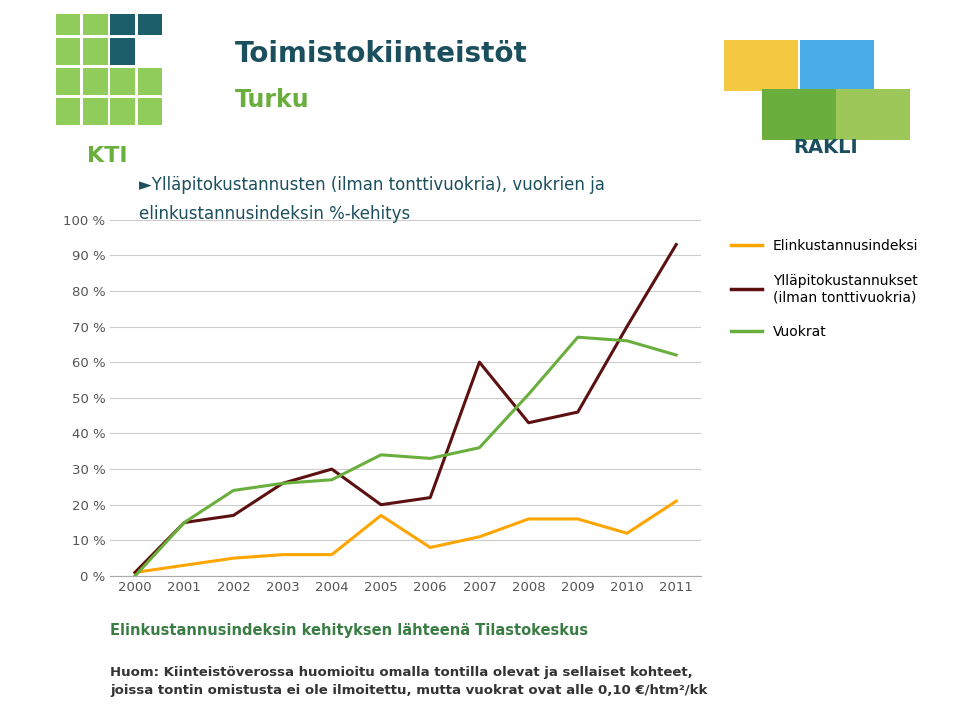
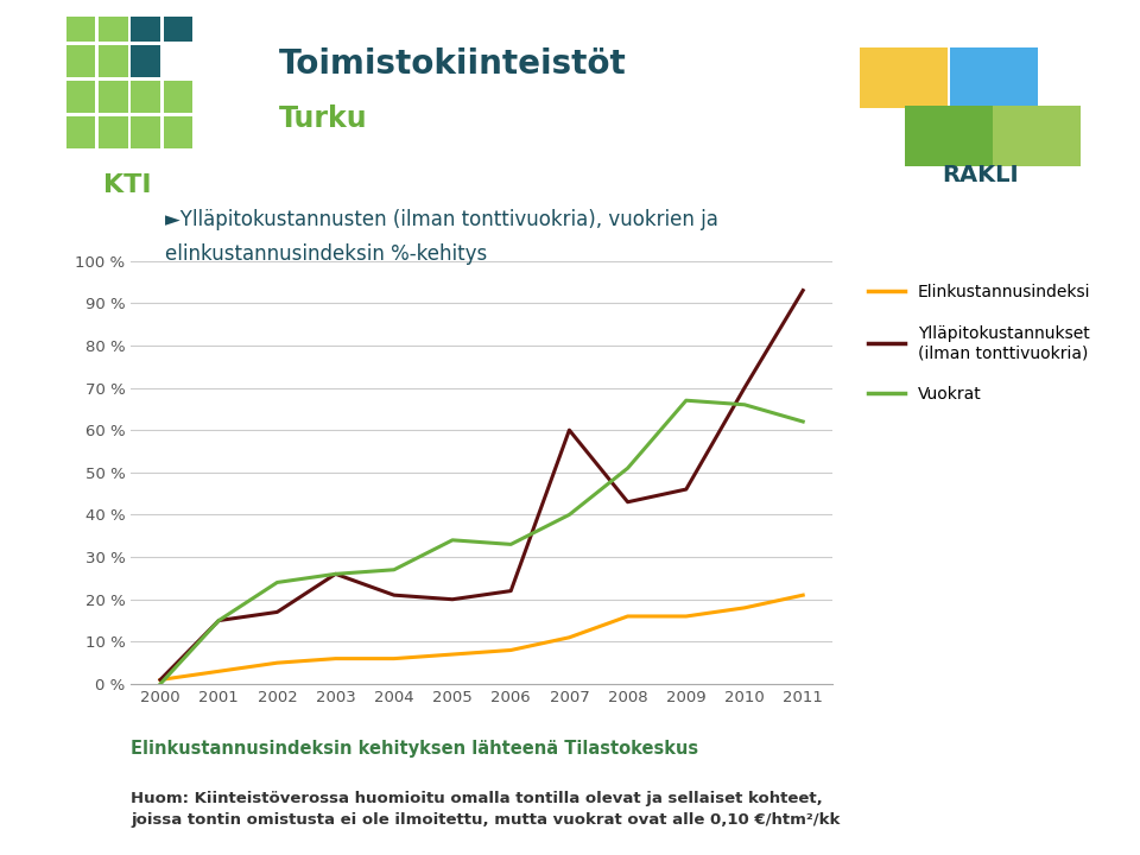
Ylläpitokustannukset (ilman tonttivuokria)/2004: 30 % -> 21 %
Elinkustannusindeksi/2005: 17 % -> 7 %
Vuokrat/2007: 36 % -> 40 %
Elinkustannusindeksi/2010: 12 % -> 18 %
